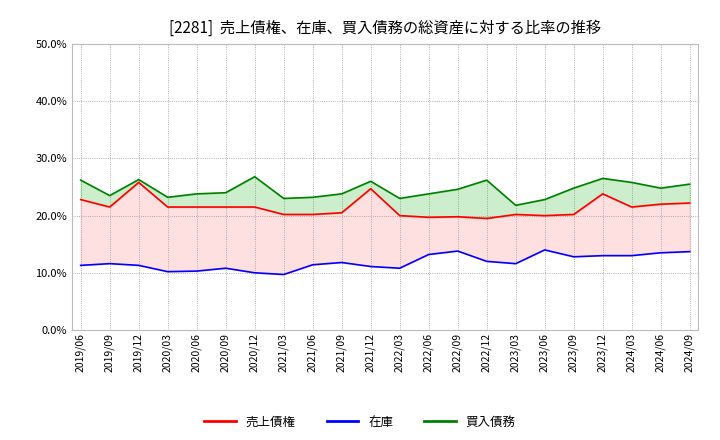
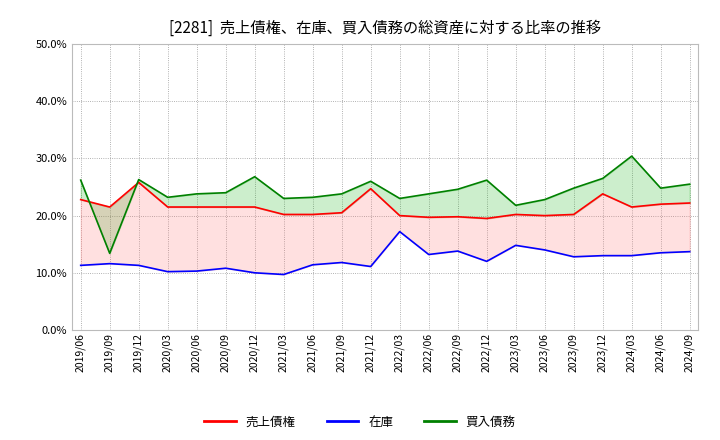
買入債務/2019/09: 23.5% -> 13.4%
在庫/2022/03: 10.8% -> 17.2%
在庫/2023/03: 11.6% -> 14.8%
買入債務/2024/03: 25.8% -> 30.4%
